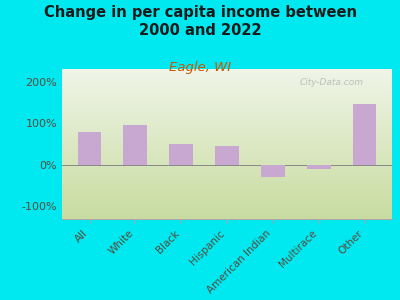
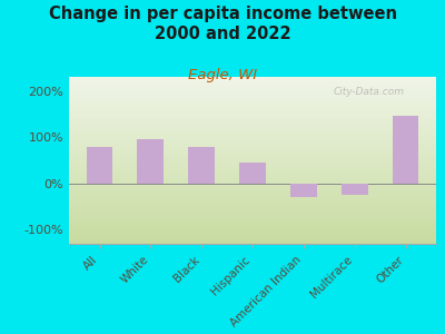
Black: 50% -> 80%
Multirace: -10% -> -25%
